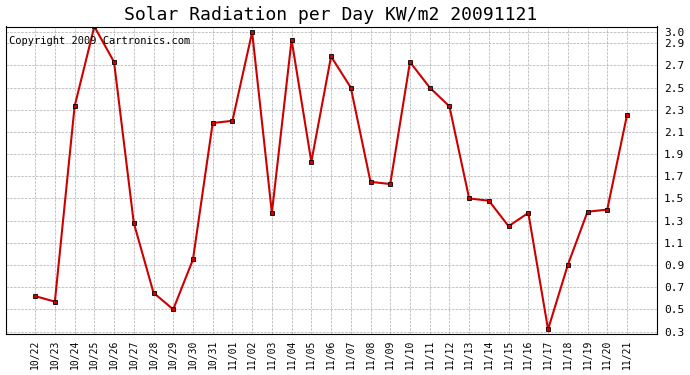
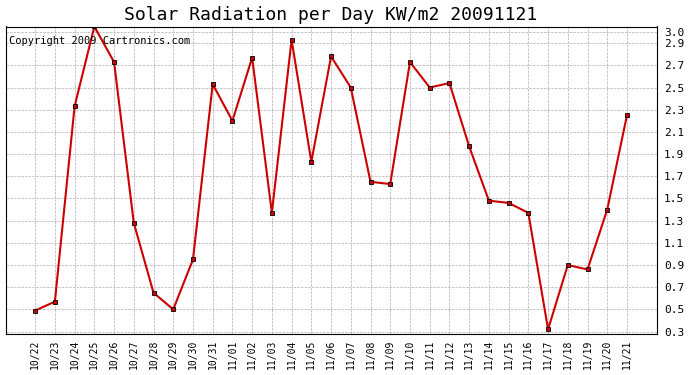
10/22: 0.62 -> 0.49
10/31: 2.18 -> 2.53
11/02: 3.00 -> 2.77
11/12: 2.33 -> 2.54
11/13: 1.50 -> 1.97
11/15: 1.25 -> 1.46
11/19: 1.38 -> 0.86
